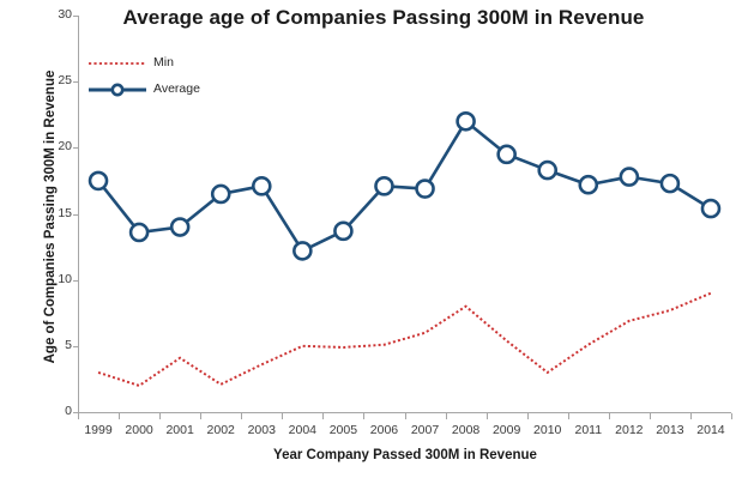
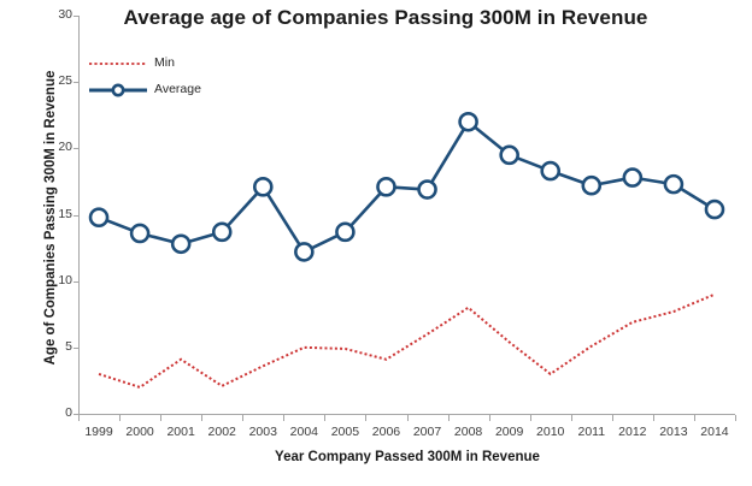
Average/1999: 17.5 -> 14.8
Average/2001: 14.0 -> 12.8
Average/2002: 16.5 -> 13.7
Min/2006: 5.1 -> 4.1
